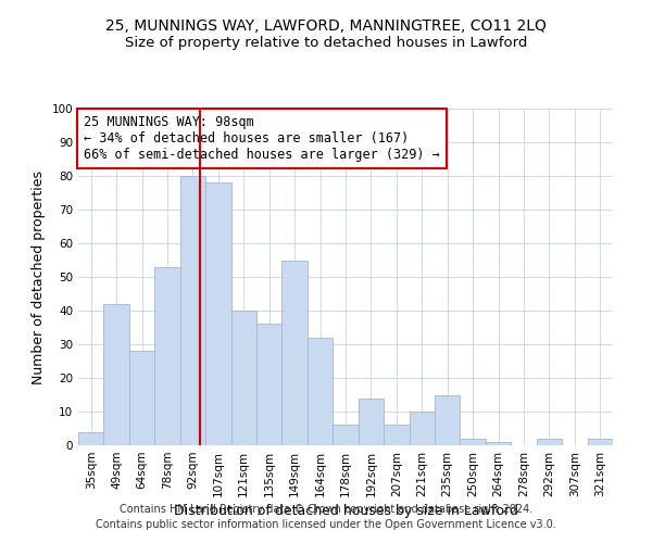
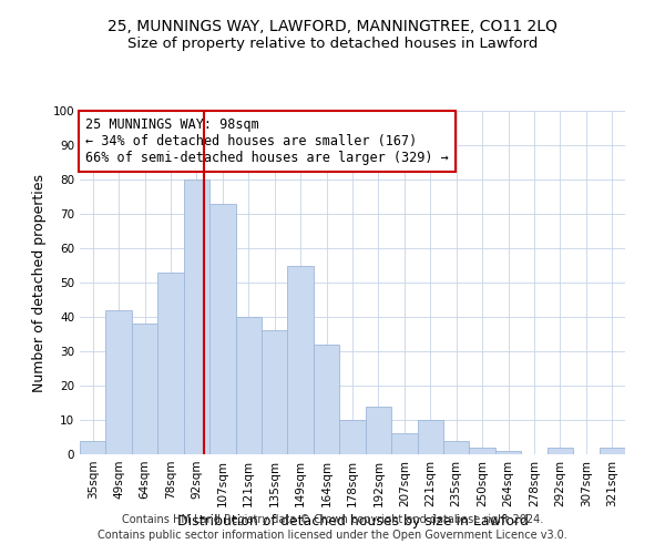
64sqm: 28 -> 38
107sqm: 78 -> 73
178sqm: 6 -> 10
235sqm: 15 -> 4
